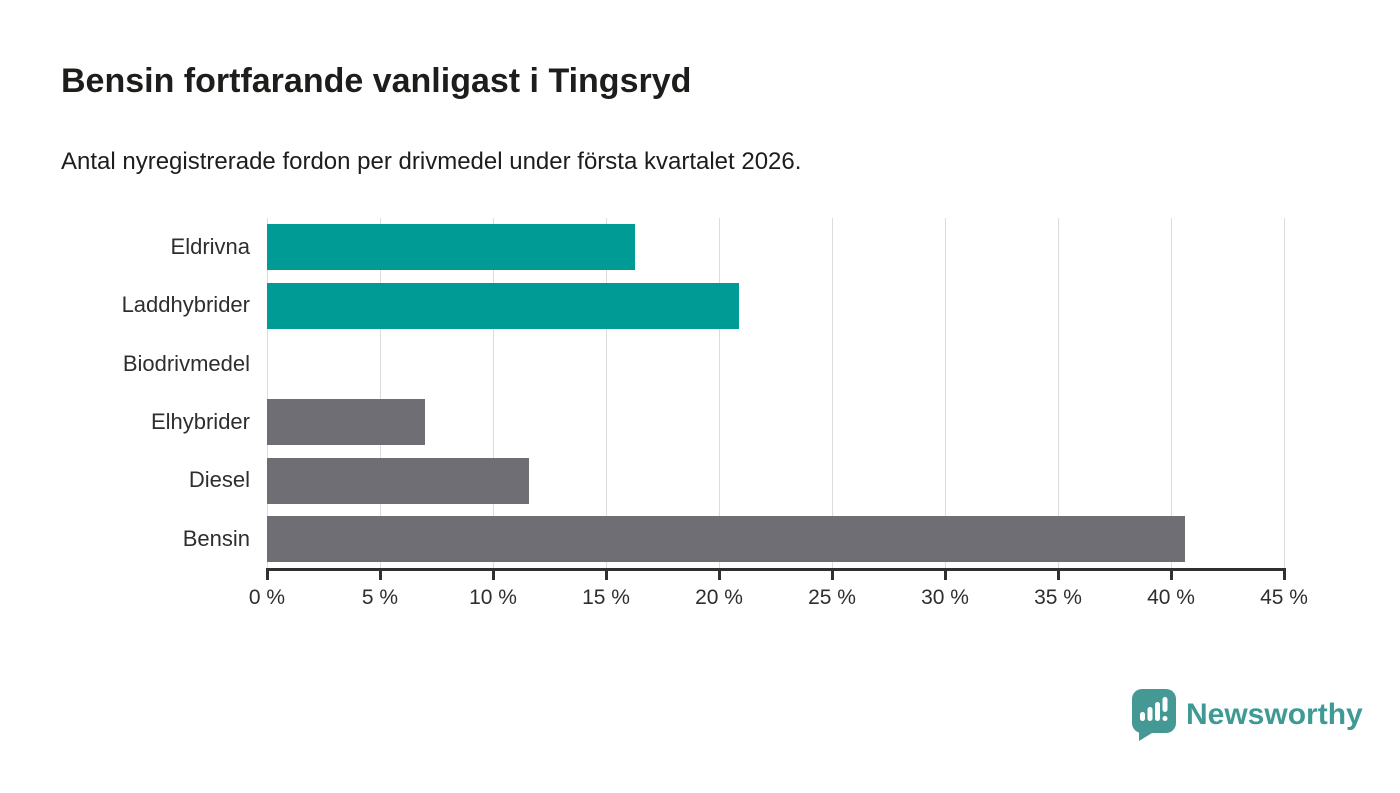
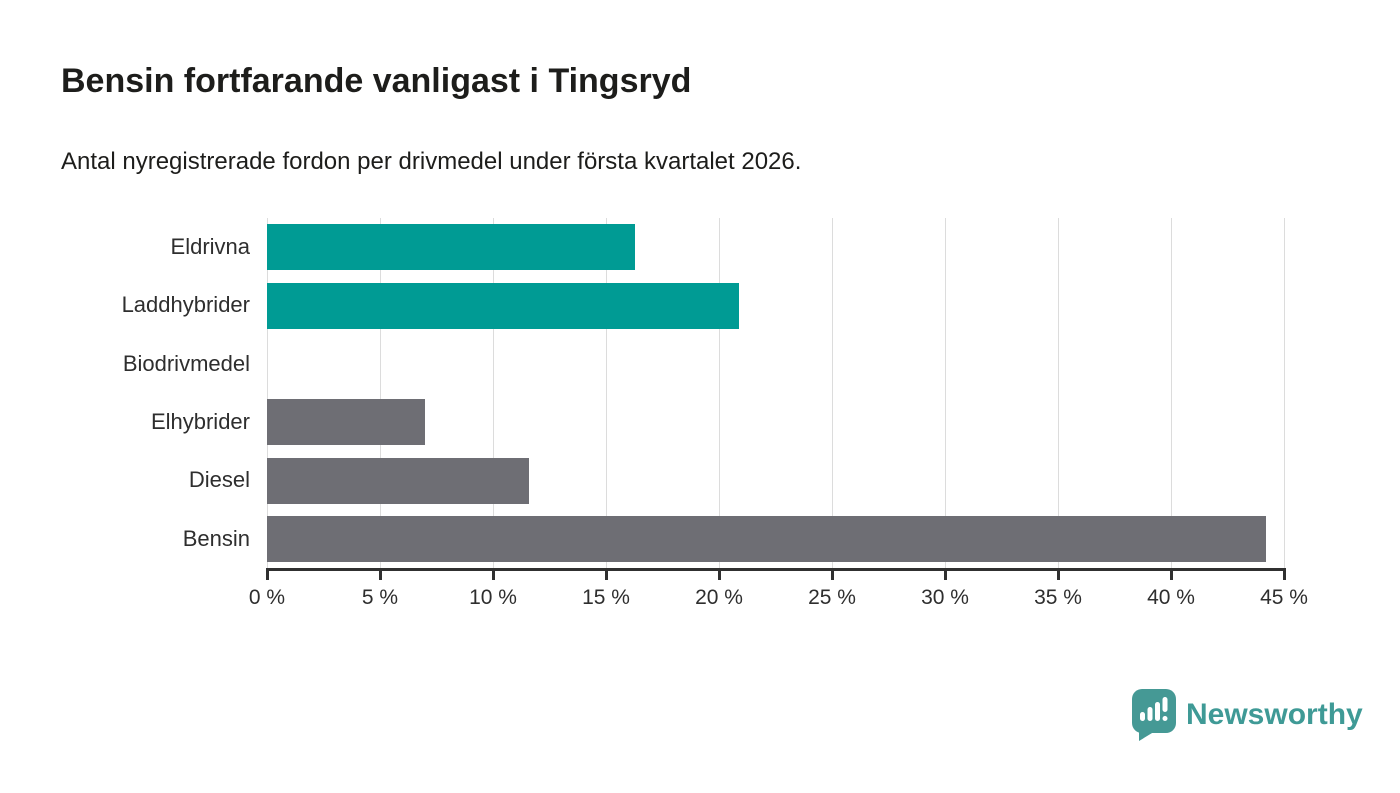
Bensin: 40.6% -> 44.2%
